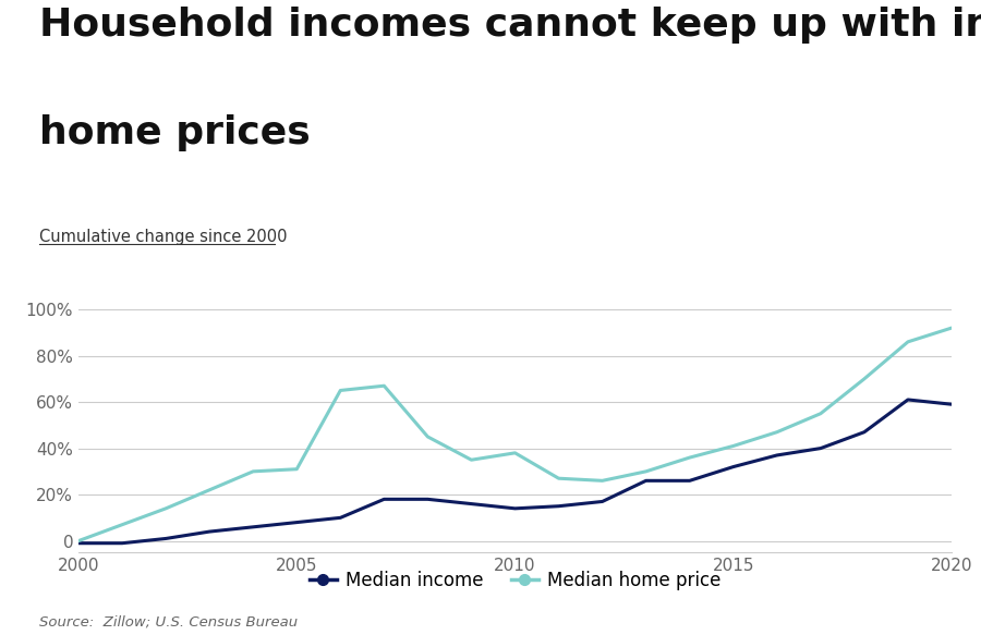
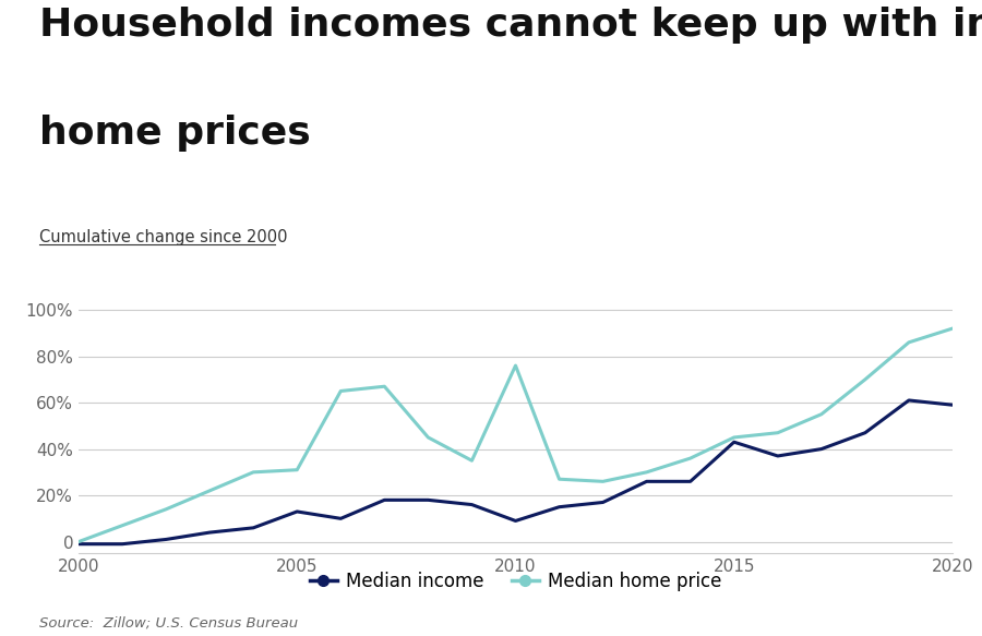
Median income/2005: 8% -> 13%
Median income/2010: 14% -> 9%
Median home price/2010: 38% -> 76%
Median income/2015: 32% -> 43%
Median home price/2015: 41% -> 45%
